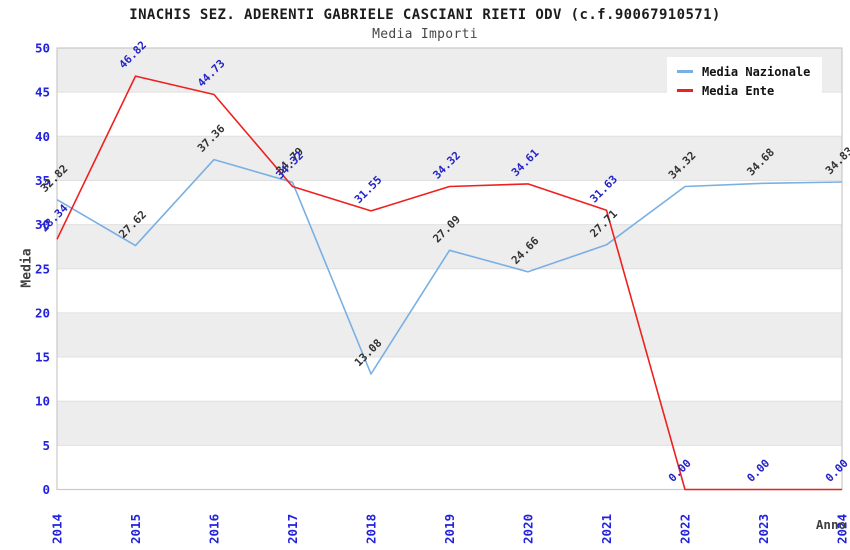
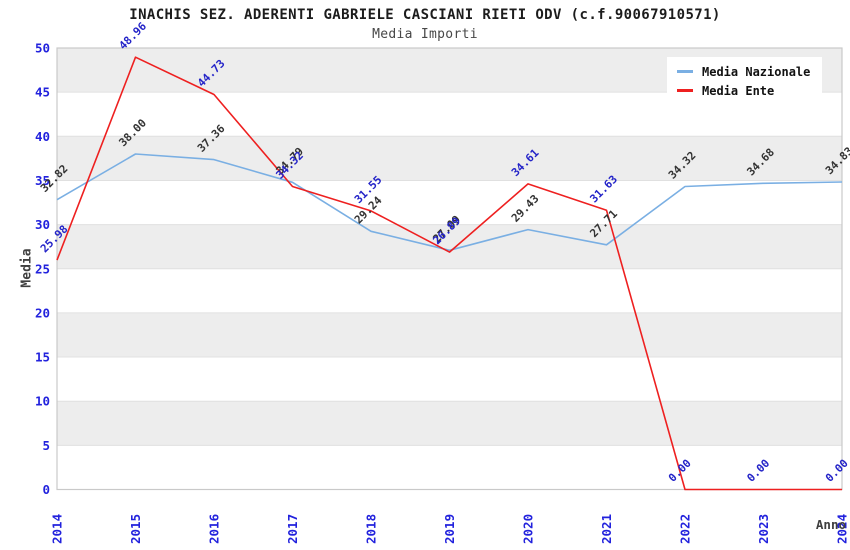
Media Ente/2014: 28.34 -> 25.98
Media Nazionale/2015: 27.62 -> 38.00
Media Ente/2015: 46.82 -> 48.96
Media Nazionale/2018: 13.08 -> 29.24
Media Ente/2019: 34.32 -> 26.89
Media Nazionale/2020: 24.66 -> 29.43
